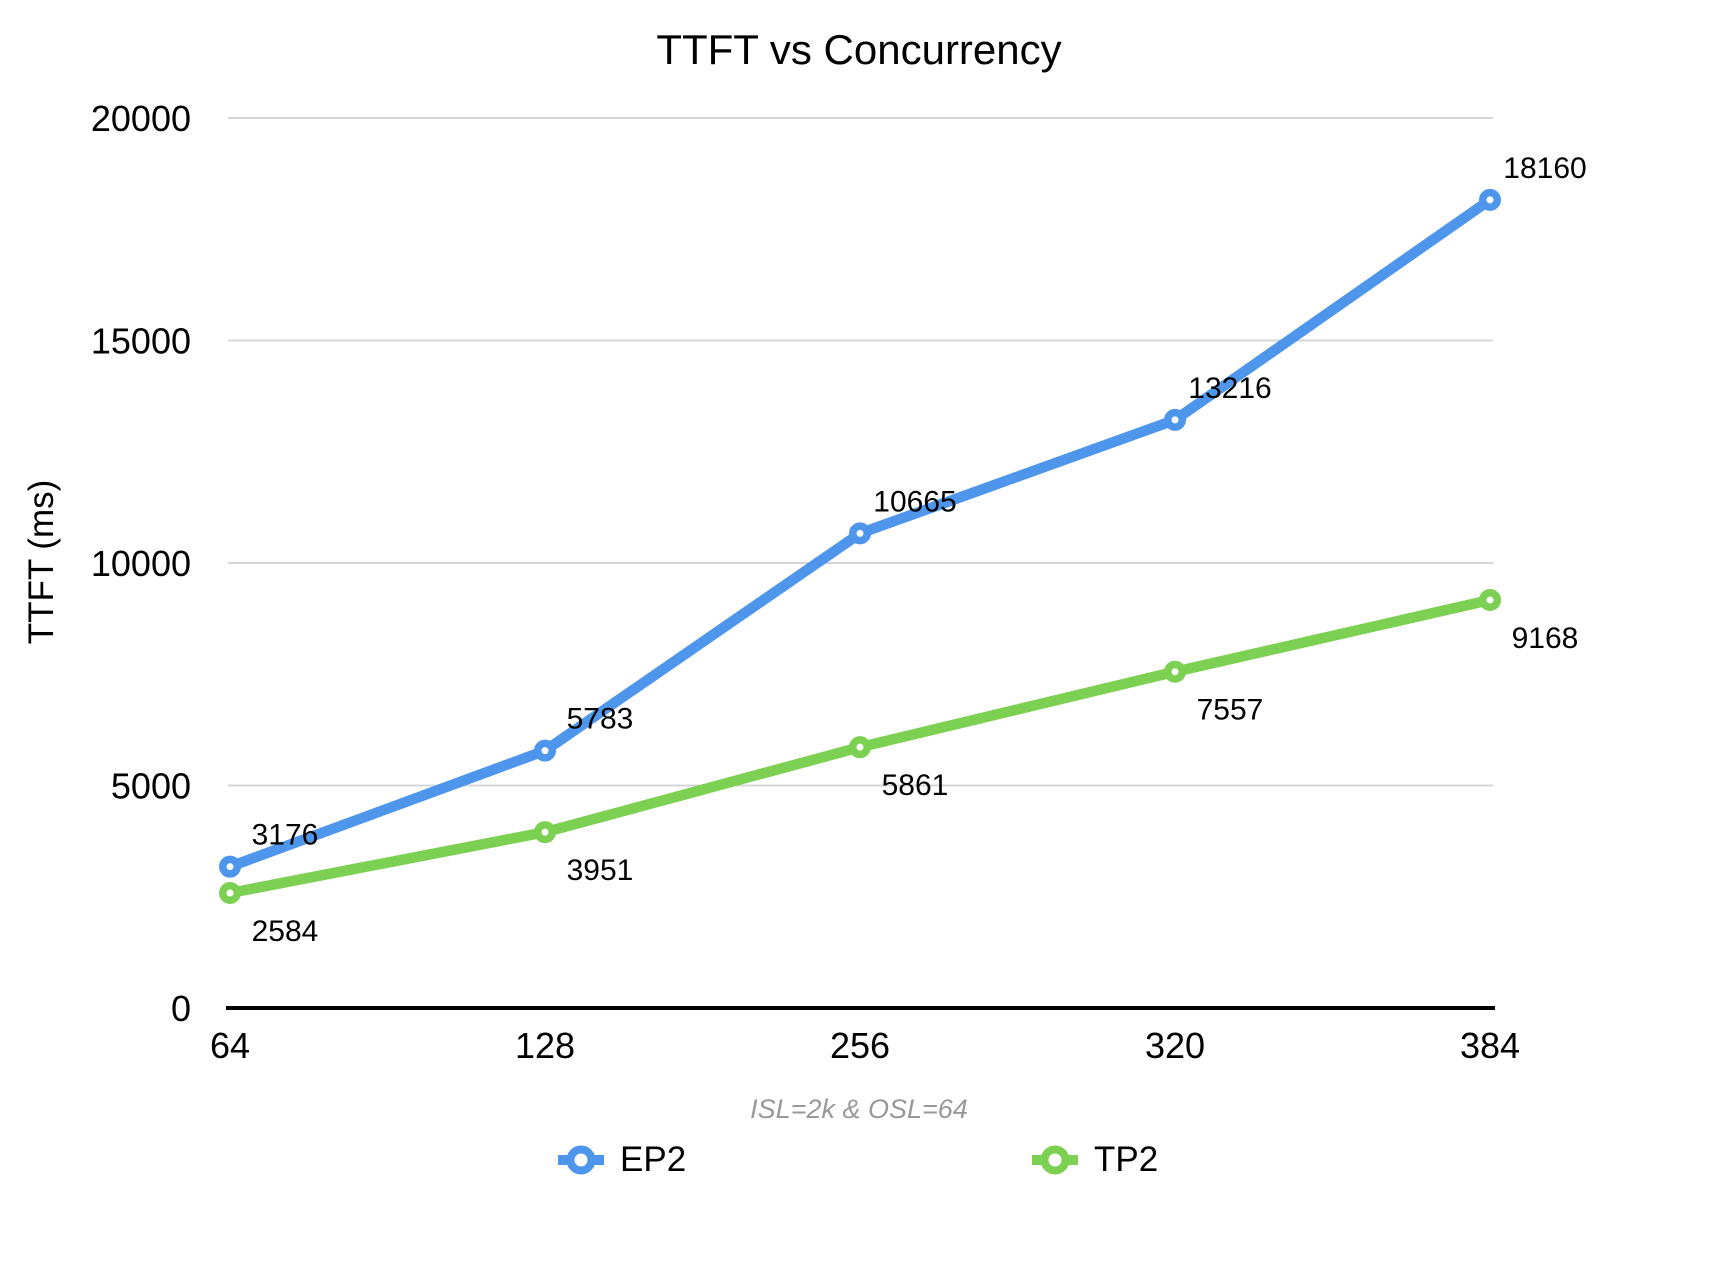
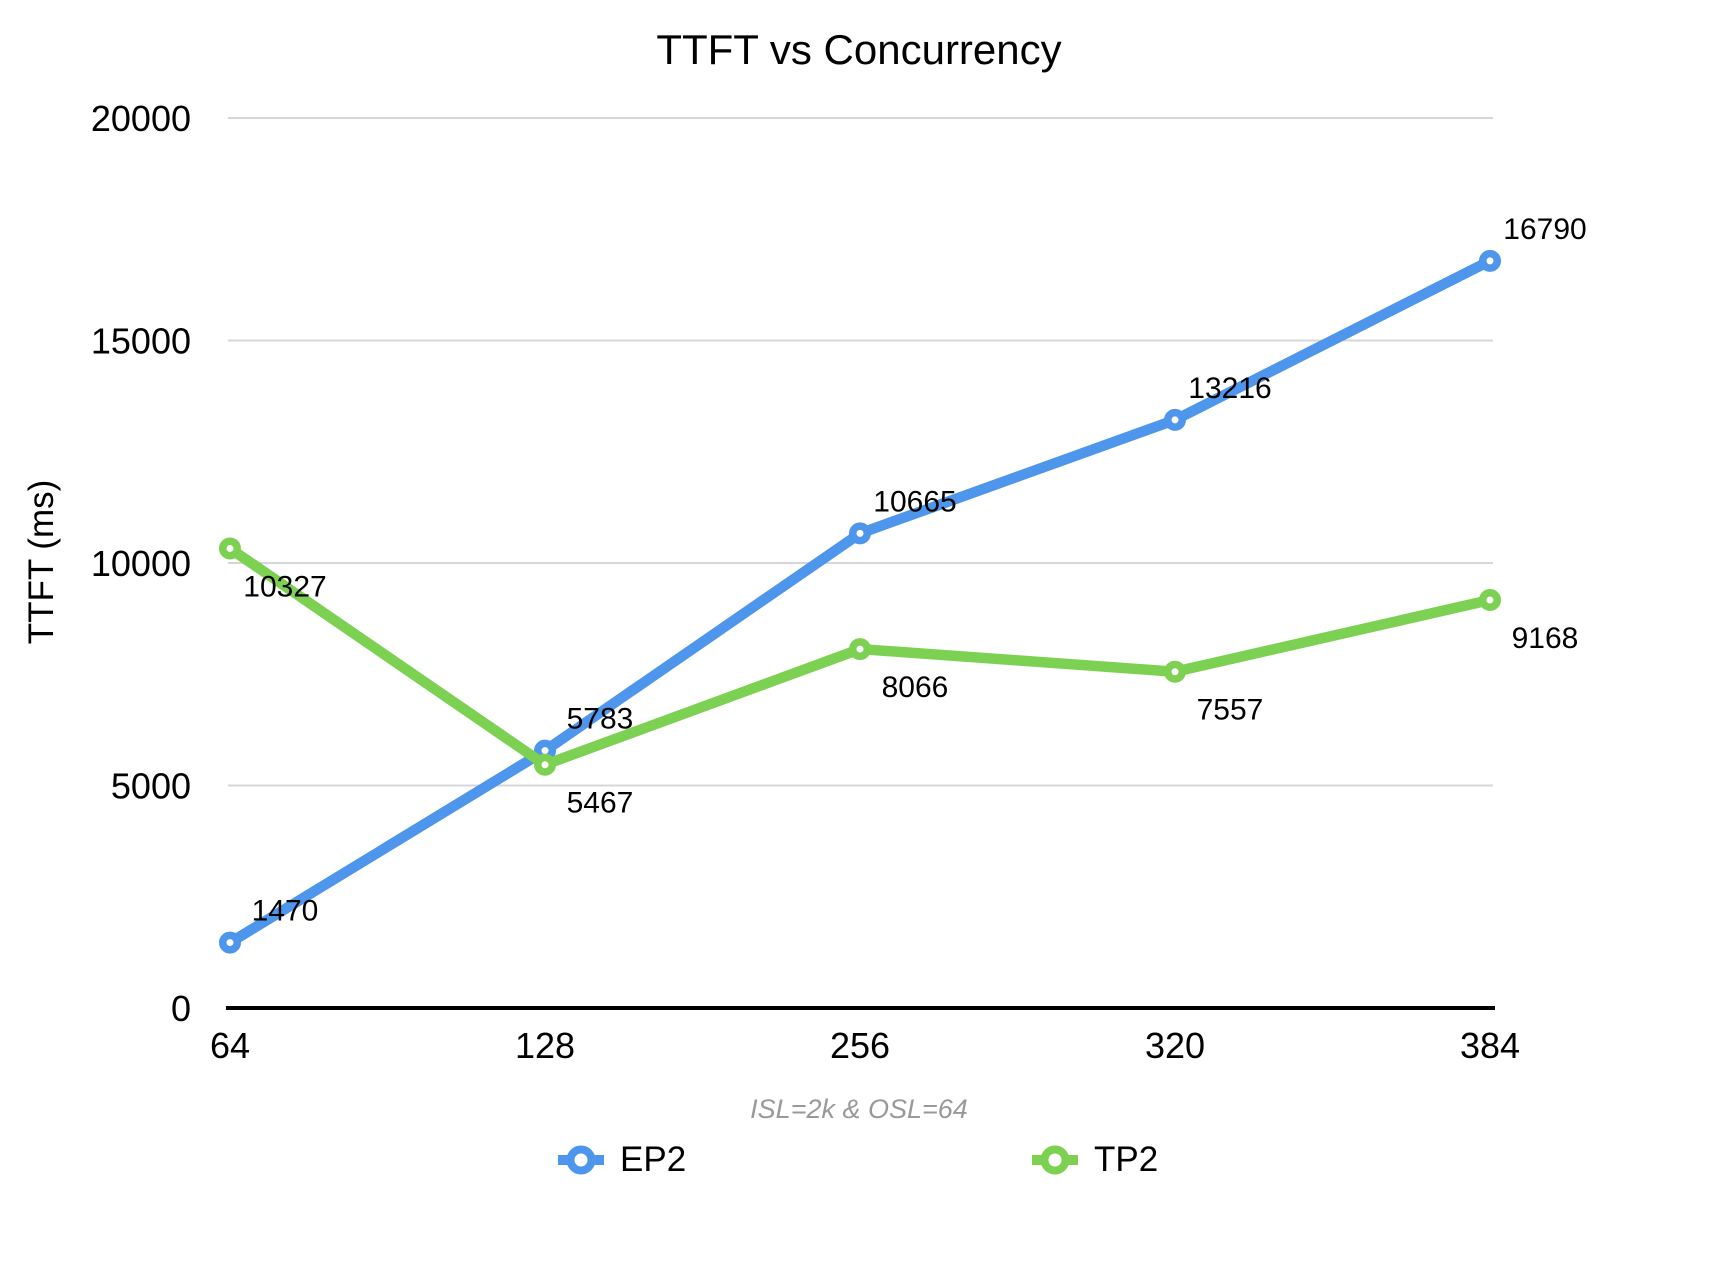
EP2/64: 3176 -> 1470
TP2/64: 2584 -> 10327
TP2/128: 3951 -> 5467
TP2/256: 5861 -> 8066
EP2/384: 18160 -> 16790
